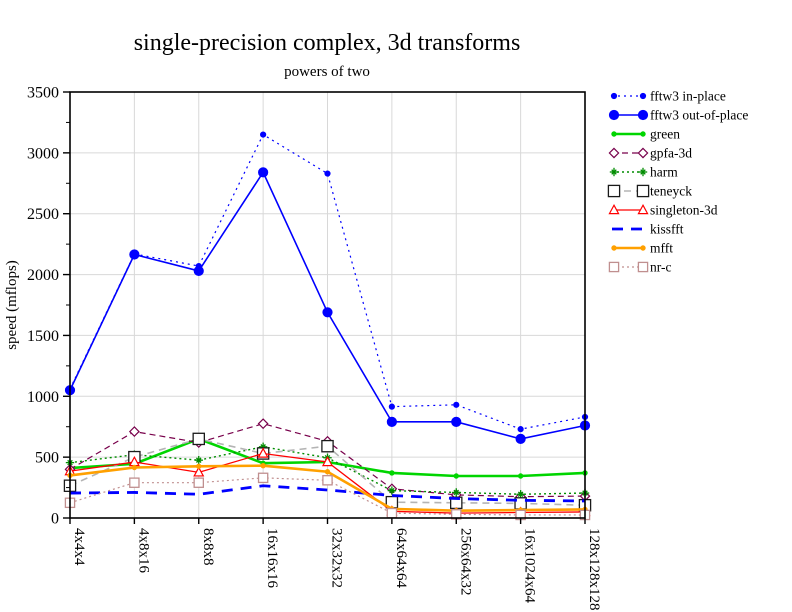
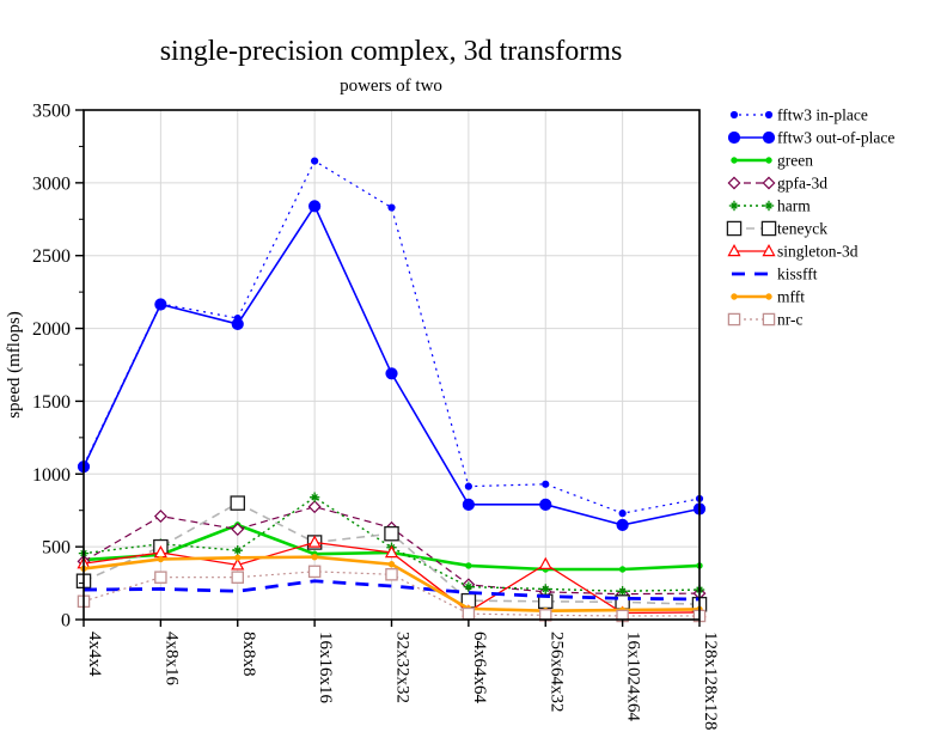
teneyck/8x8x8: 650 -> 800
harm/16x16x16: 580 -> 840
singleton-3d/256x64x32: 40 -> 380
